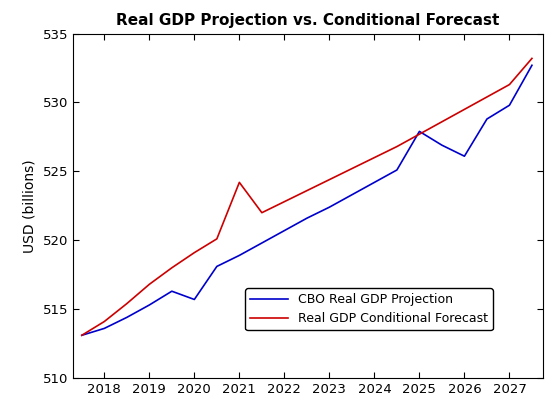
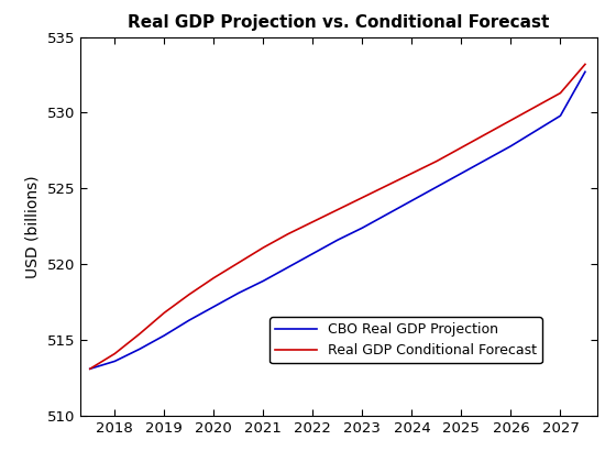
CBO Real GDP Projection/2020: 515.7 -> 517.2
Real GDP Conditional Forecast/2021: 524.2 -> 521.1
CBO Real GDP Projection/2025: 527.9 -> 526.0
CBO Real GDP Projection/2026: 526.1 -> 527.8
